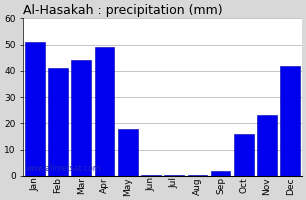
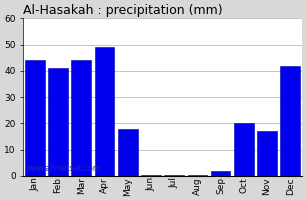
Jan: 51.0 -> 44.0
Oct: 16.0 -> 20.0
Nov: 23.0 -> 17.0
